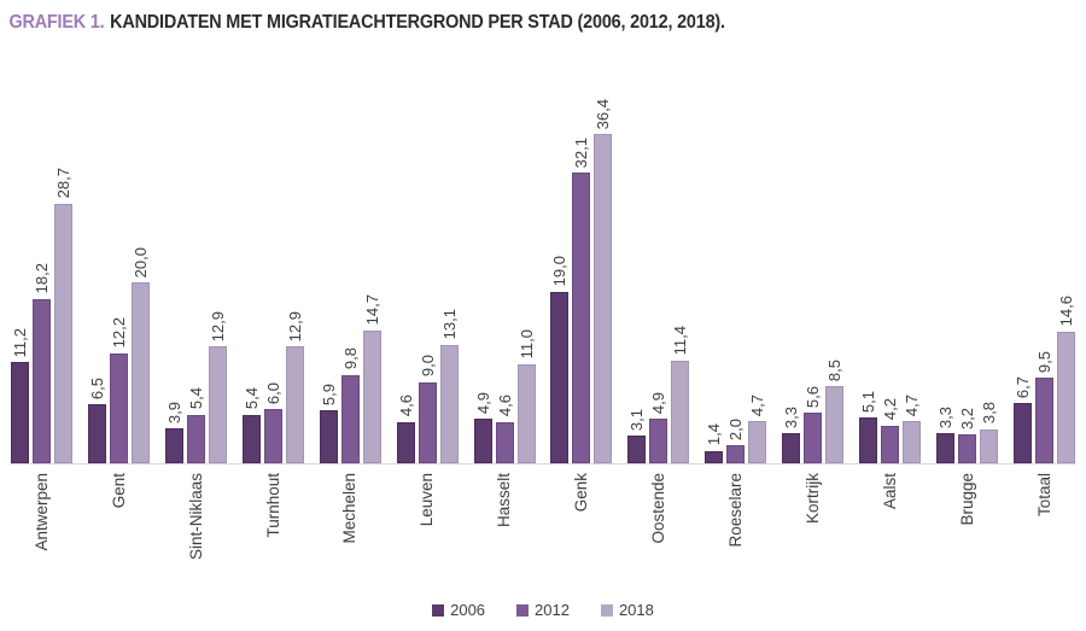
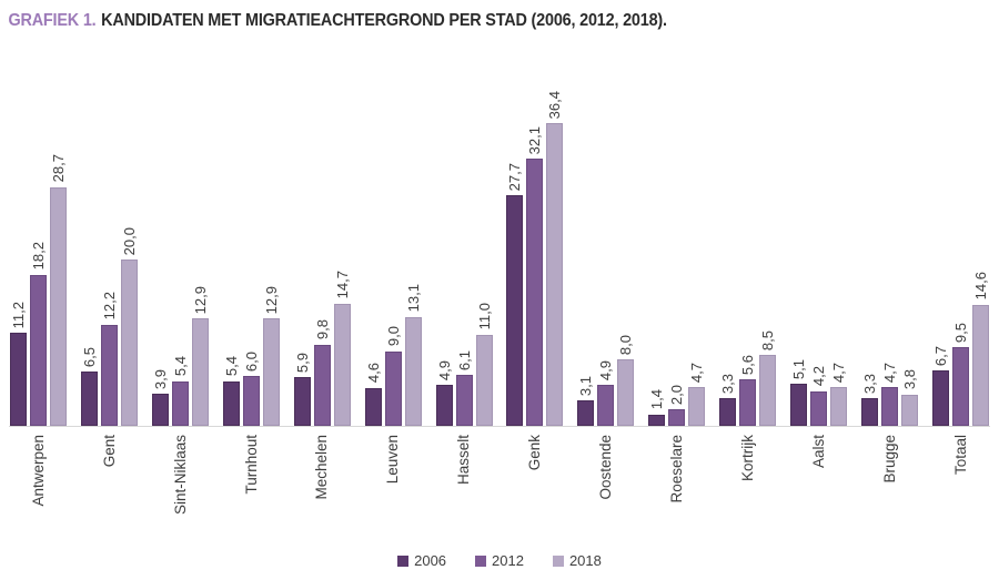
2012/Hasselt: 4,6 -> 6,1
2006/Genk: 19,0 -> 27,7
2018/Oostende: 11,4 -> 8,0
2012/Brugge: 3,2 -> 4,7
